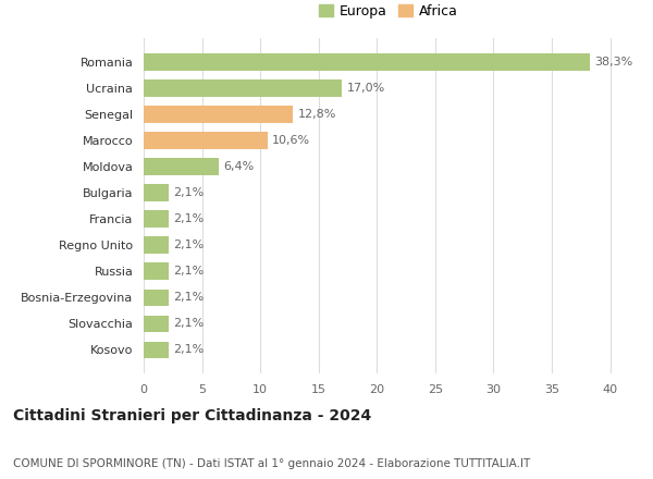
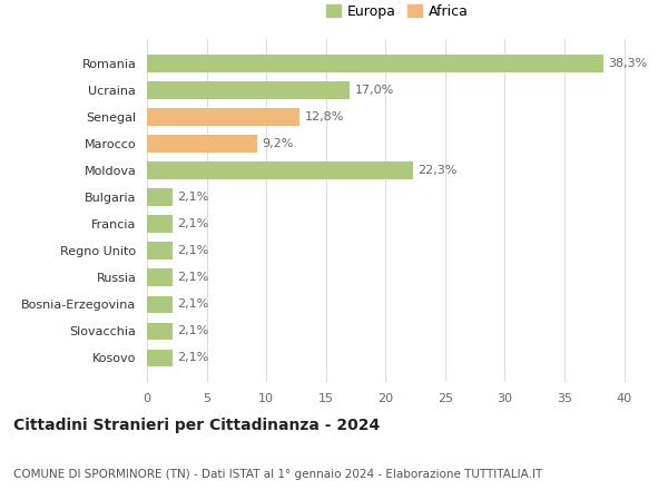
Marocco: 10,6% -> 9,2%
Moldova: 6,4% -> 22,3%
